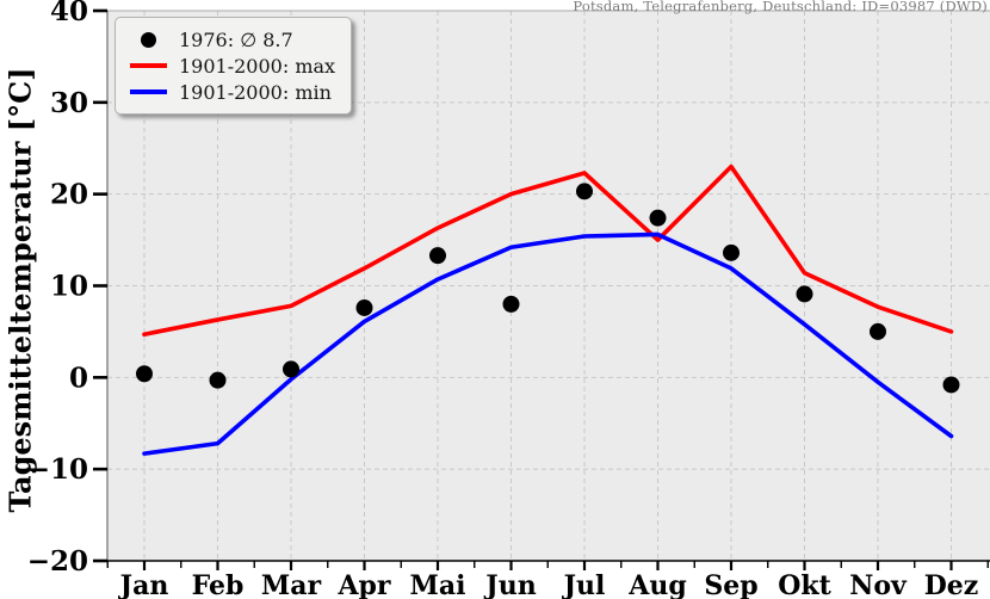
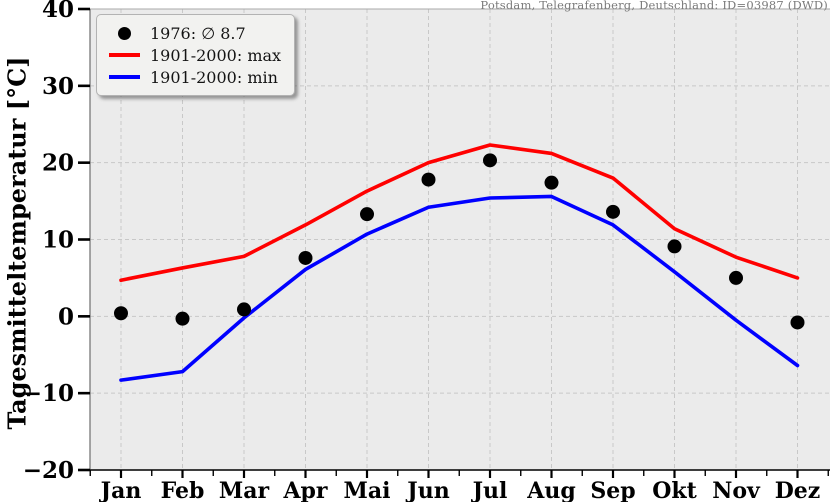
1976: ∅ 8.7/Jun: 8 -> 18
1901-2000: max/Aug: 15 -> 21
1901-2000: max/Sep: 23 -> 18
